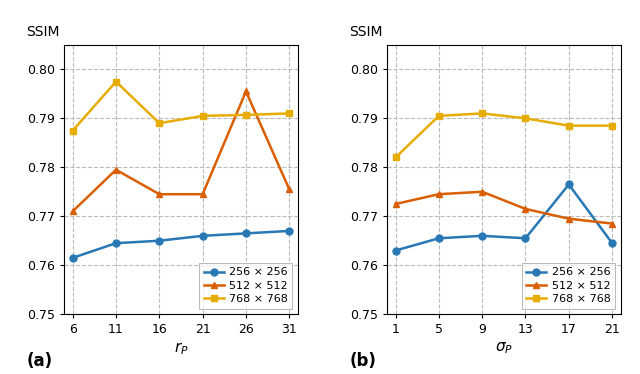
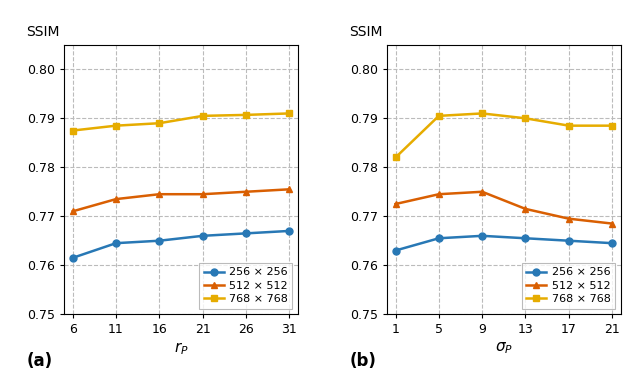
512 × 512/11: 0.7795 -> 0.7735
768 × 768/11: 0.7975 -> 0.7885
512 × 512/26: 0.7955 -> 0.7750
256 × 256/17: 0.7765 -> 0.7650
